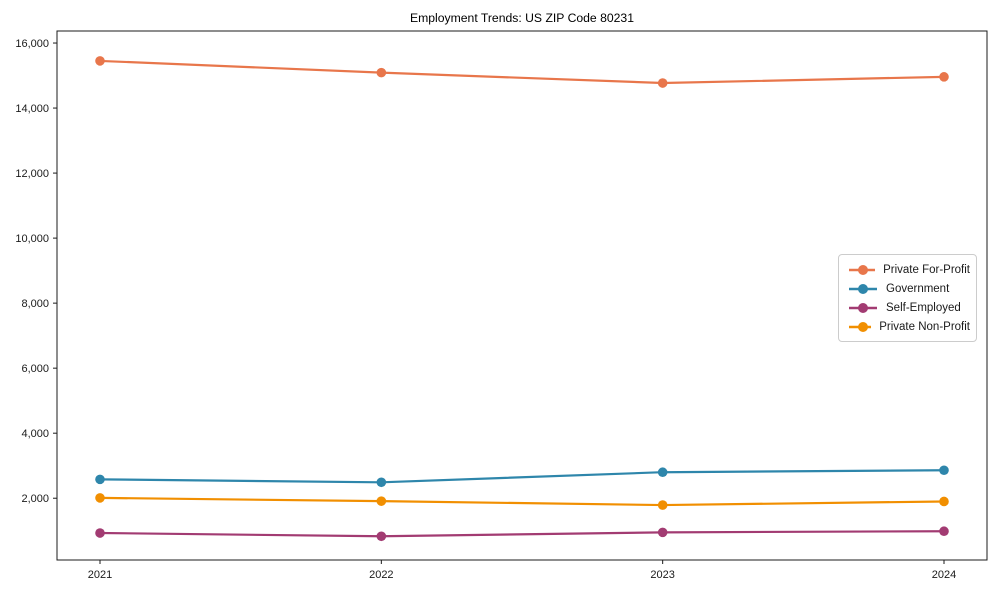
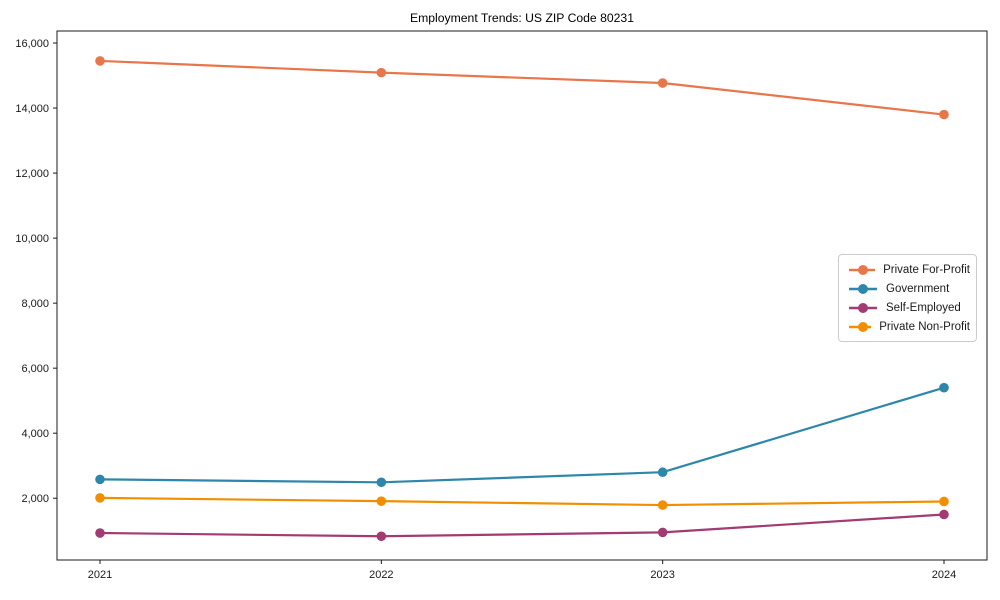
Private For-Profit/2024: 15000 -> 13800
Government/2024: 2900 -> 5400
Self-Employed/2024: 1000 -> 1500
